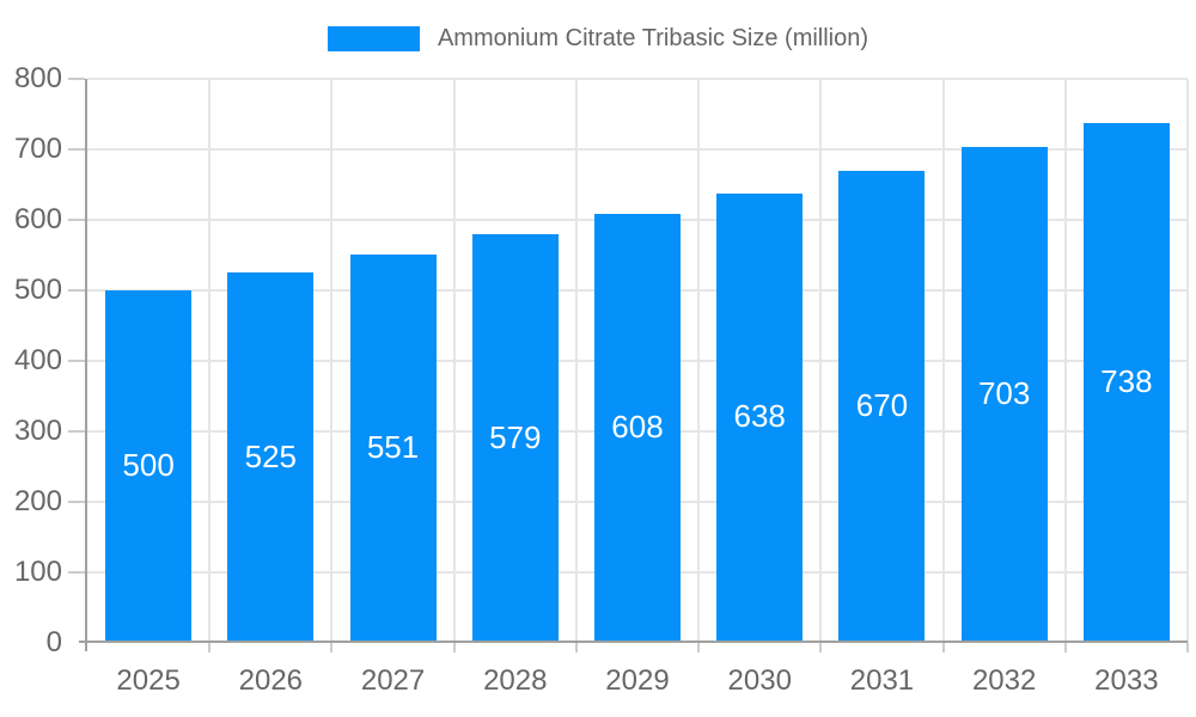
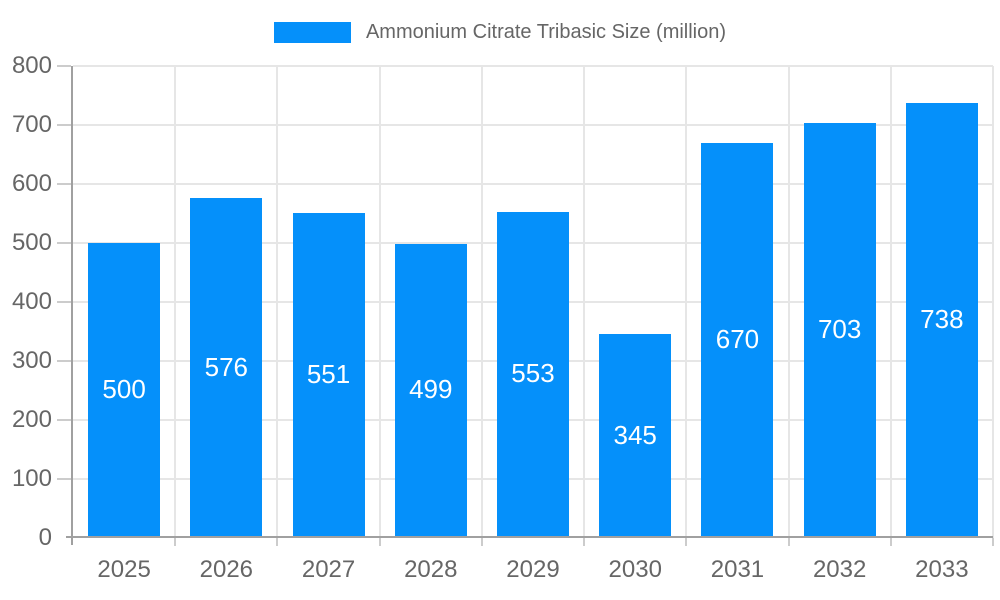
2026: 525 -> 576
2028: 579 -> 499
2029: 608 -> 553
2030: 638 -> 345
